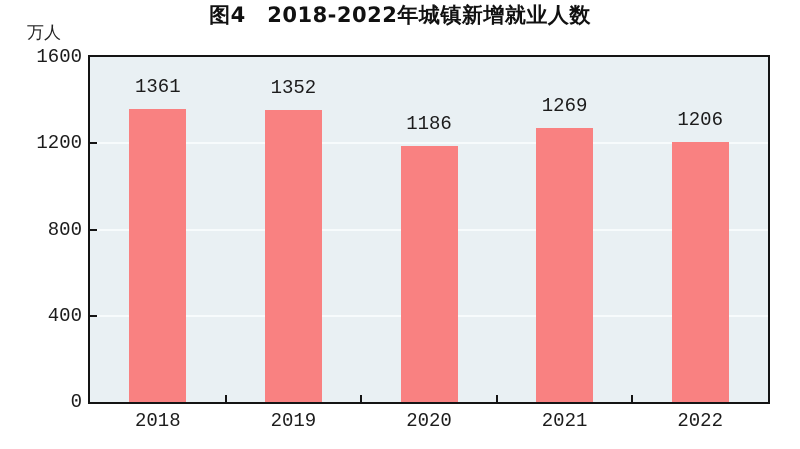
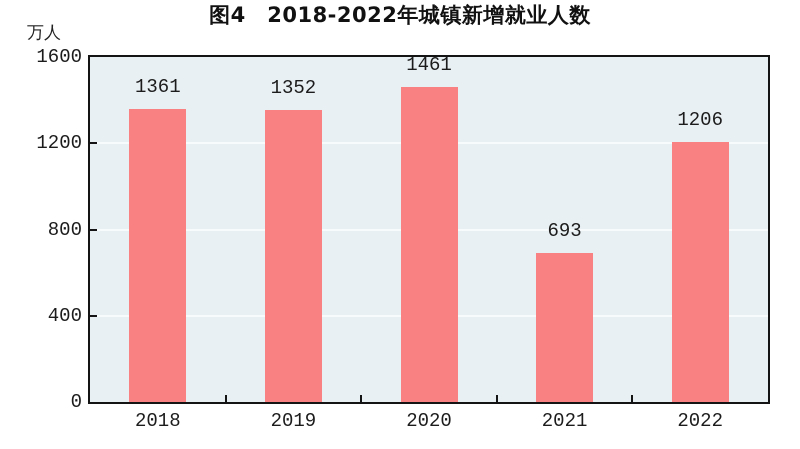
2020: 1186 -> 1461
2021: 1269 -> 693
